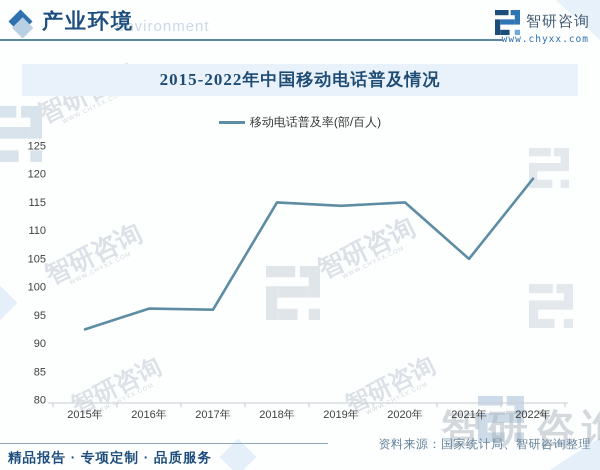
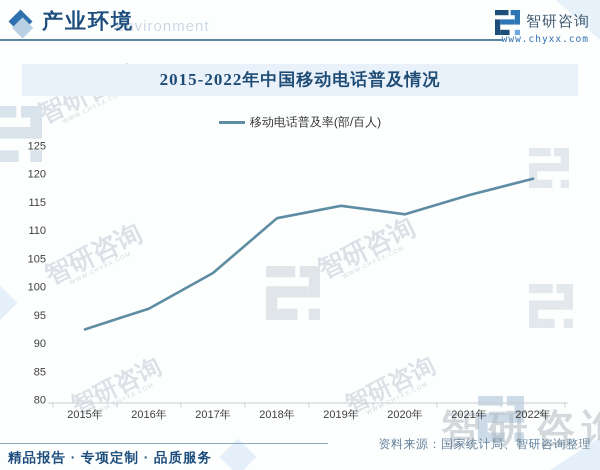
2017年: 96 -> 102
2018年: 115 -> 112
2020年: 115 -> 113
2021年: 105 -> 116
